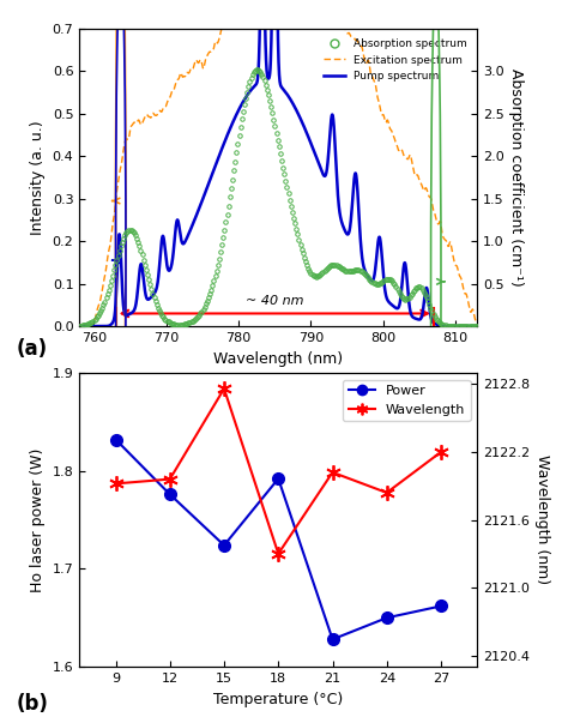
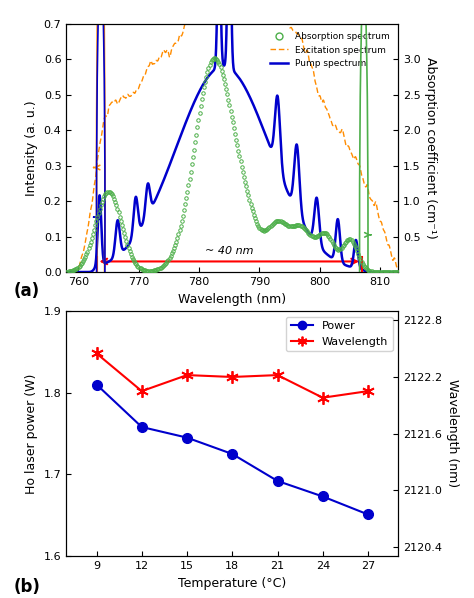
Power/9: 1.832 -> 1.810
Wavelength/9: 2121.92 -> 2122.45
Power/12: 1.776 -> 1.758
Wavelength/12: 2121.96 -> 2122.05
Power/15: 1.724 -> 1.745
Wavelength/15: 2122.76 -> 2122.22
Power/18: 1.792 -> 1.725
Wavelength/18: 2121.30 -> 2122.20
Power/21: 1.628 -> 1.692
Wavelength/21: 2122.02 -> 2122.22
Power/24: 1.650 -> 1.673
Wavelength/24: 2121.84 -> 2121.98
Power/27: 1.662 -> 1.651
Wavelength/27: 2122.20 -> 2122.05
